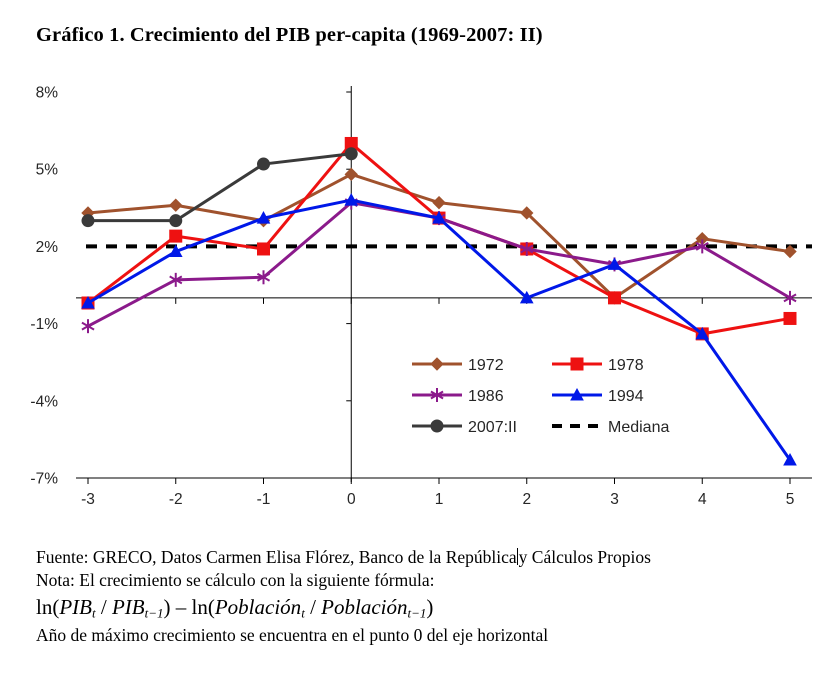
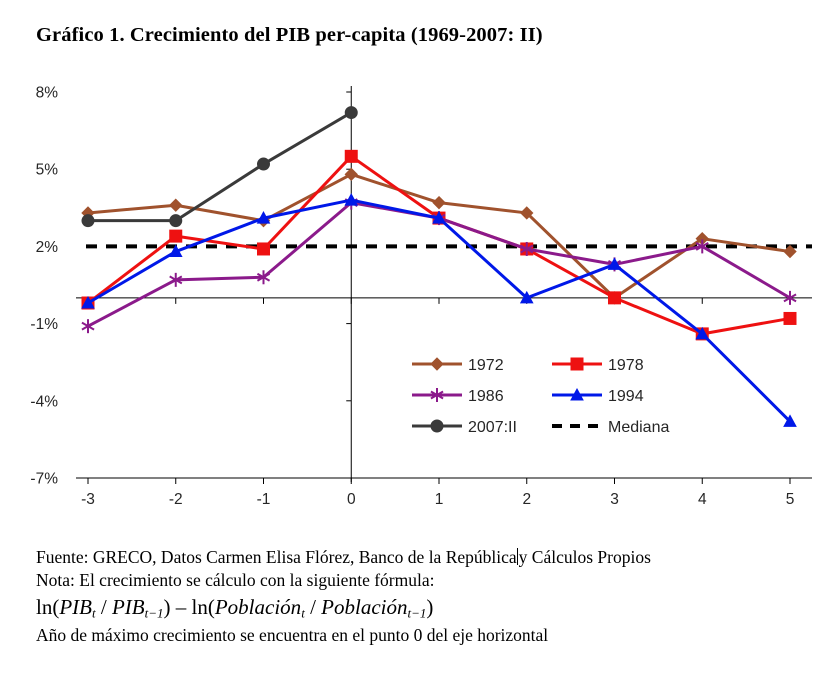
1978/0: 6.0% -> 5.5%
2007:II/0: 5.6% -> 7.2%
1994/5: -6.3% -> -4.8%
